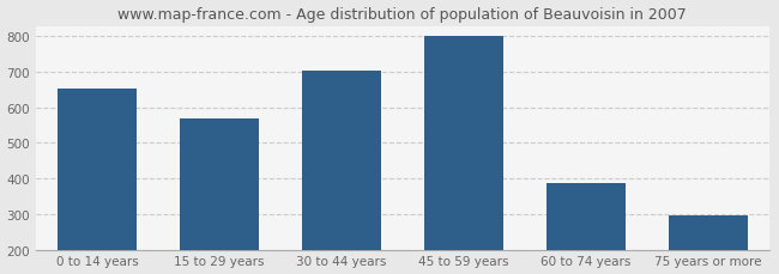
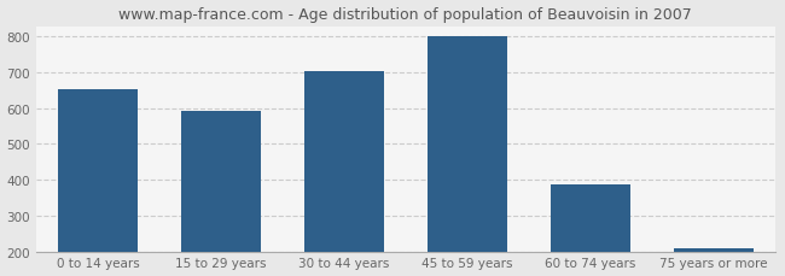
15 to 29 years: 570 -> 592
75 years or more: 295 -> 208
